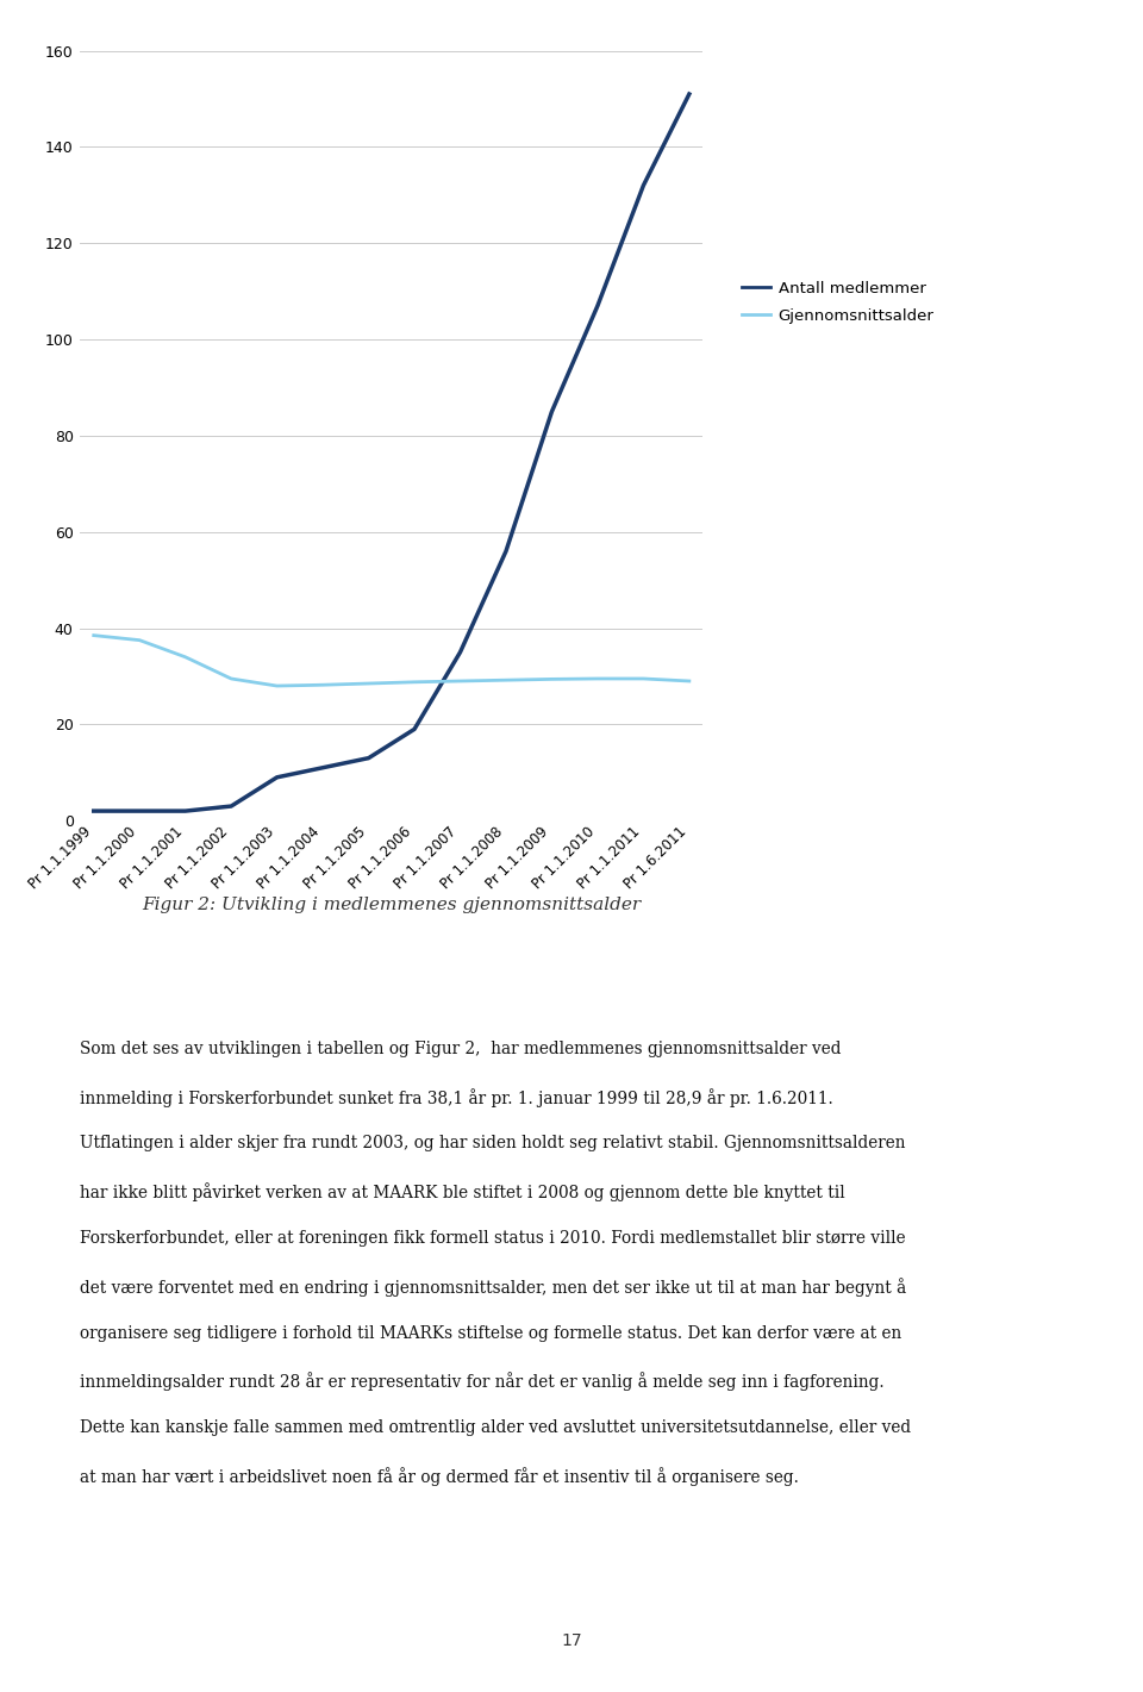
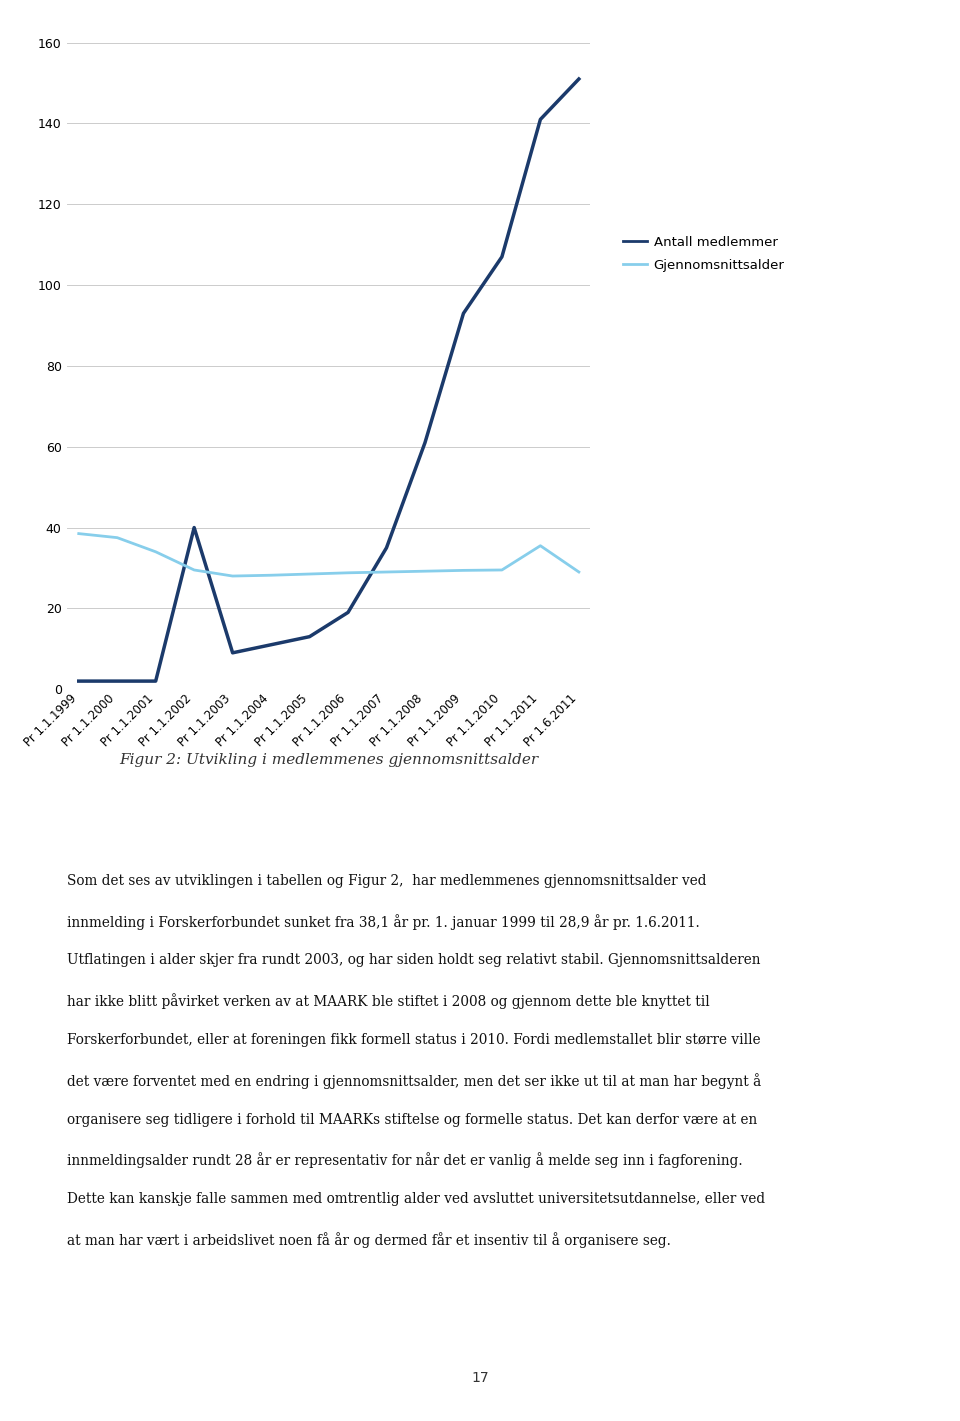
Antall medlemmer/Pr 1.1.2002: 3 -> 40
Antall medlemmer/Pr 1.1.2008: 56 -> 61
Antall medlemmer/Pr 1.1.2009: 85 -> 93
Antall medlemmer/Pr 1.1.2011: 132 -> 141
Gjennomsnittsalder/Pr 1.1.2011: 29.5 -> 35.5
